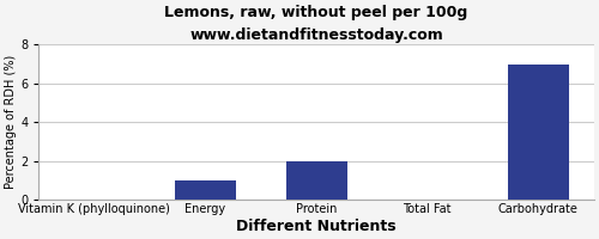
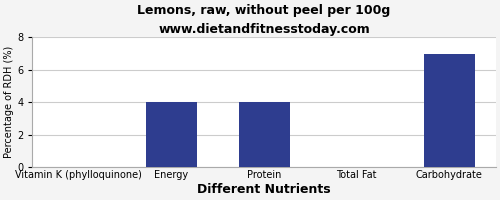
Energy: 1 -> 4
Protein: 2 -> 4
